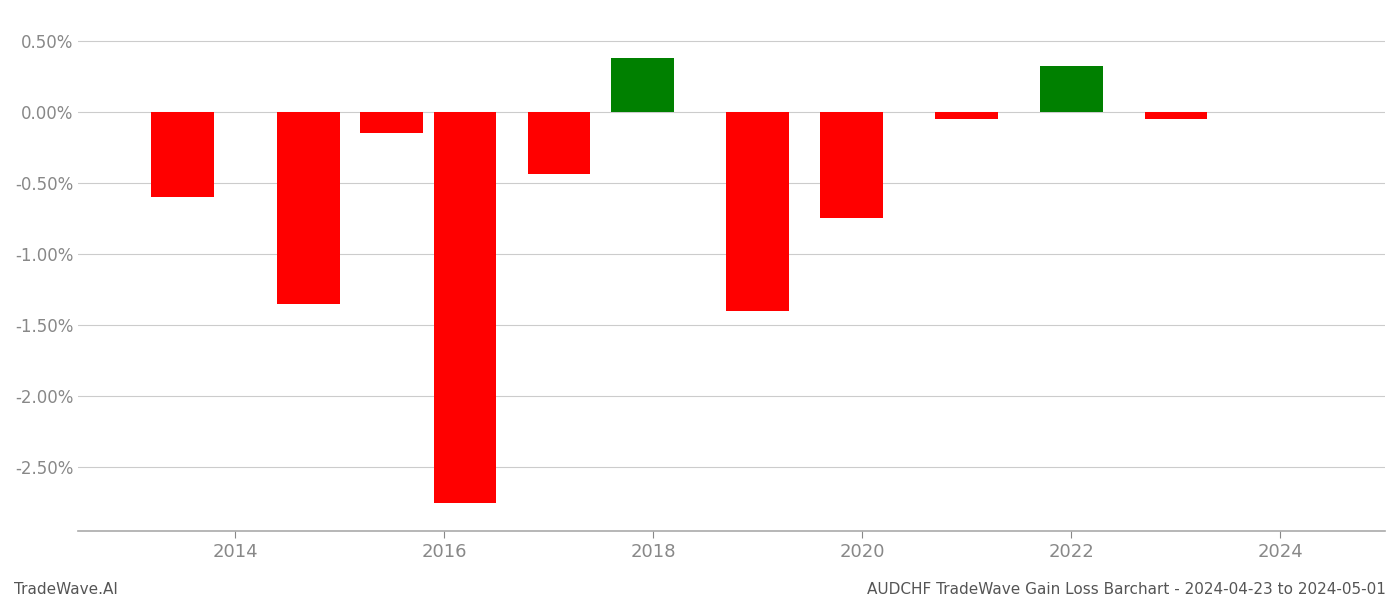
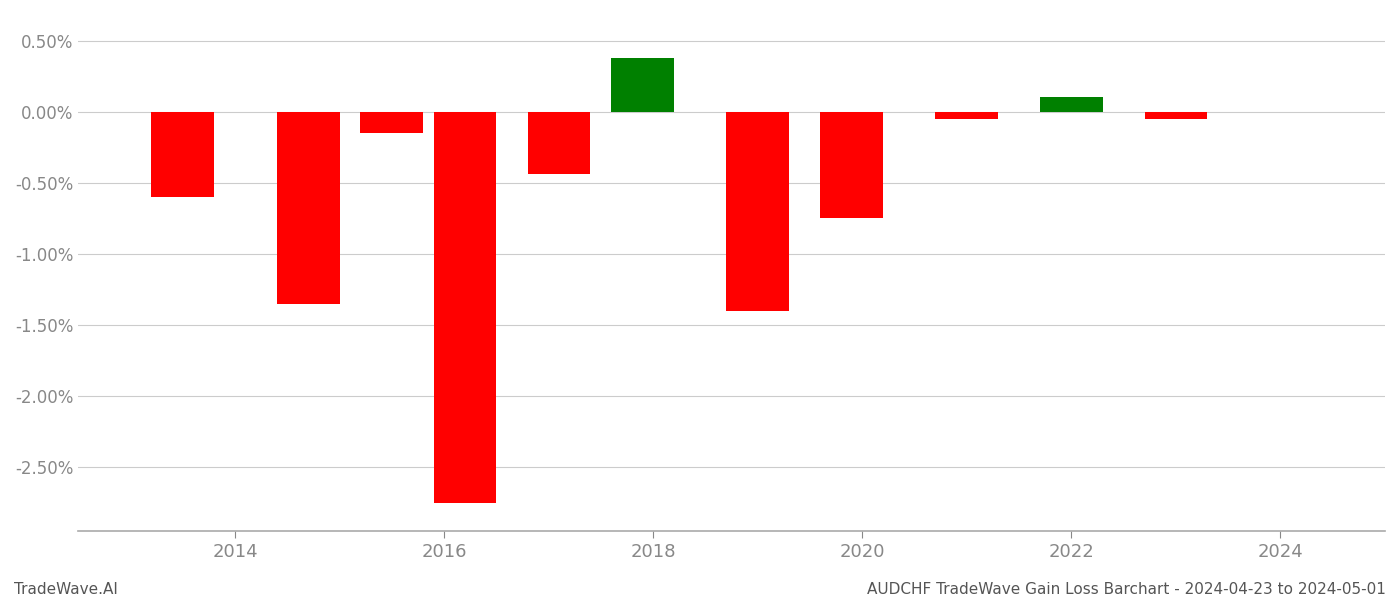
2022: 0.32% -> 0.10%
